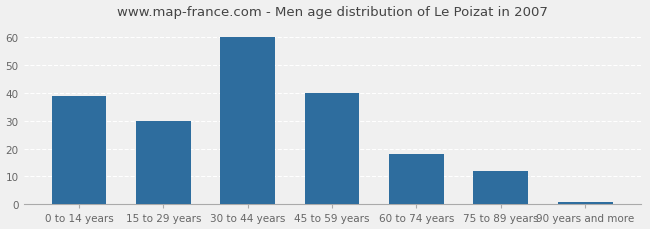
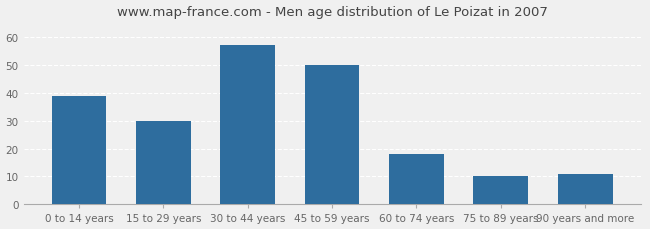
30 to 44 years: 60 -> 57
45 to 59 years: 40 -> 50
75 to 89 years: 12 -> 10
90 years and more: 1 -> 11
